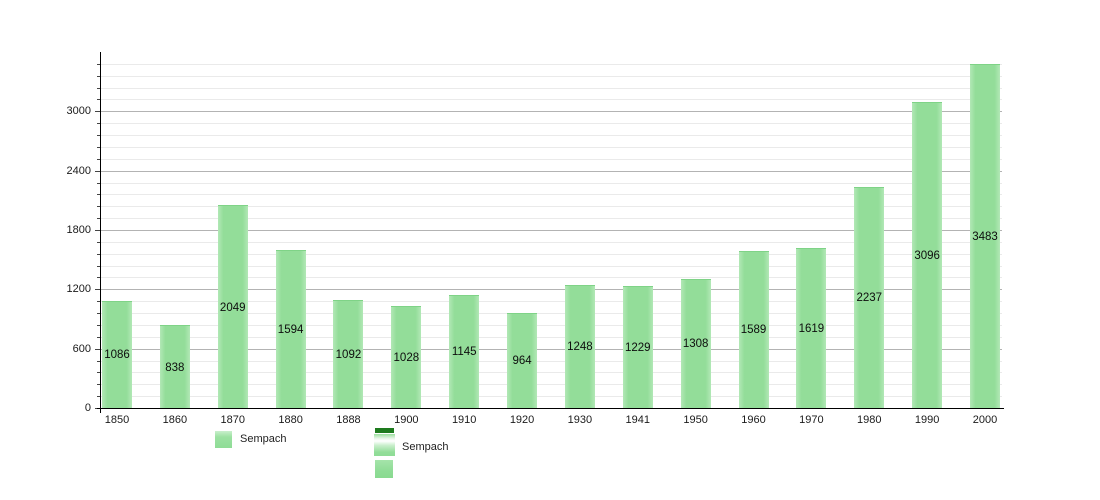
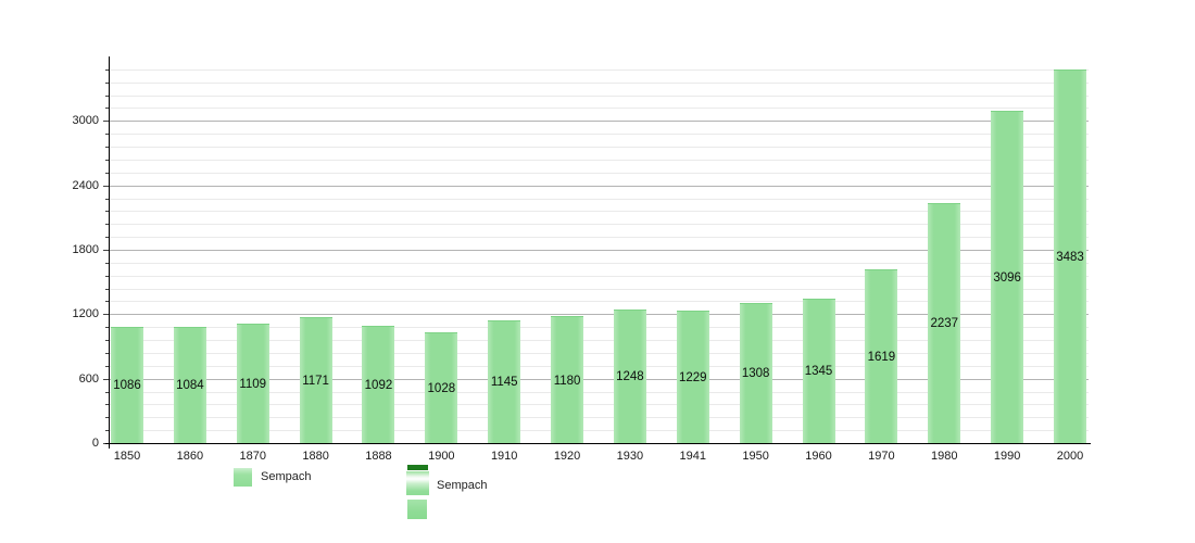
1860: 838 -> 1084
1870: 2049 -> 1109
1880: 1594 -> 1171
1920: 964 -> 1180
1960: 1589 -> 1345
